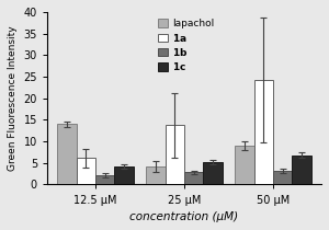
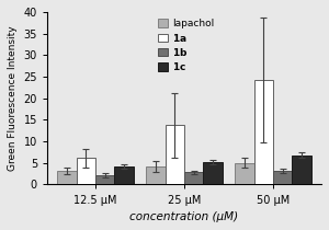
lapachol/12.5 μM: 14.0 -> 3.2
lapachol/50 μM: 9.0 -> 5.0
